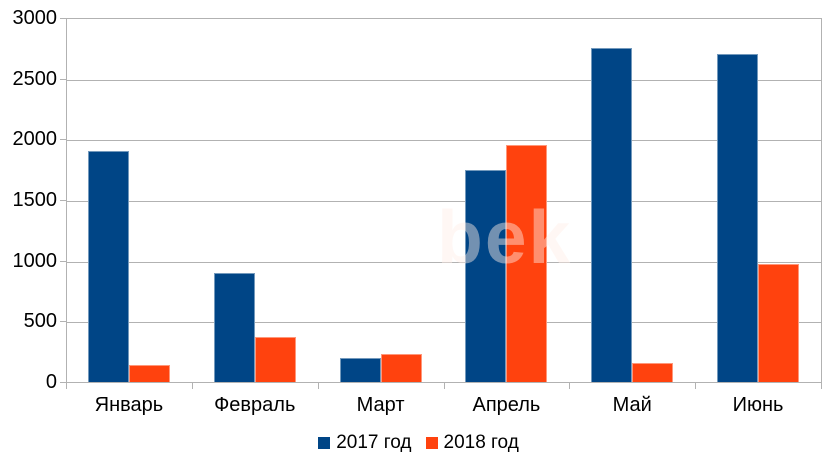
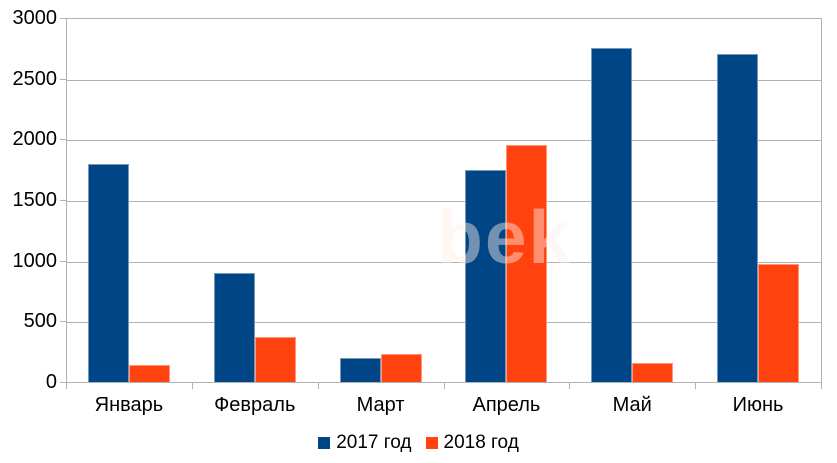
2017 год/Январь: 1900 -> 1800
